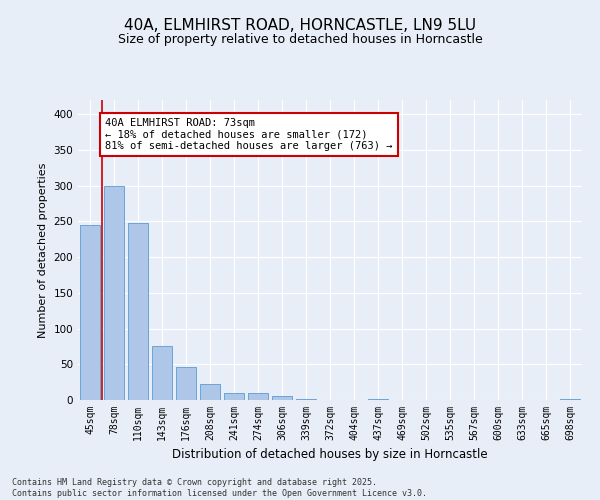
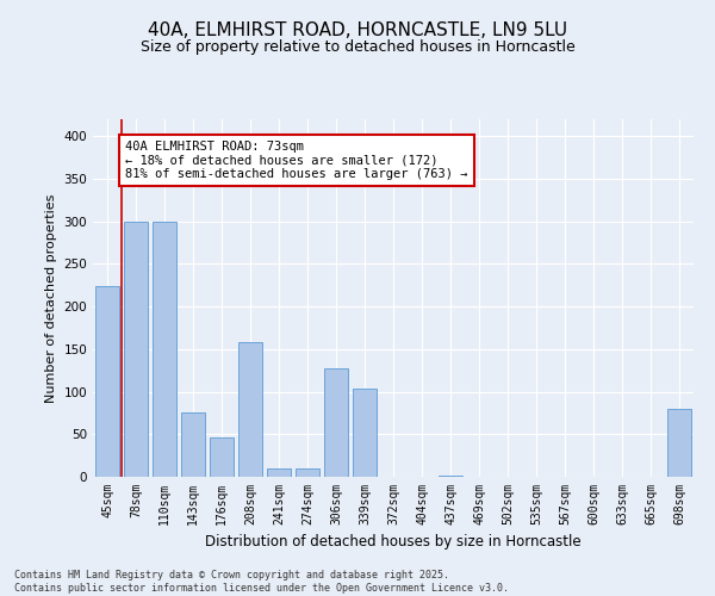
45sqm: 245 -> 224
110sqm: 248 -> 300
208sqm: 22 -> 158
306sqm: 6 -> 128
339sqm: 2 -> 104
698sqm: 2 -> 80
